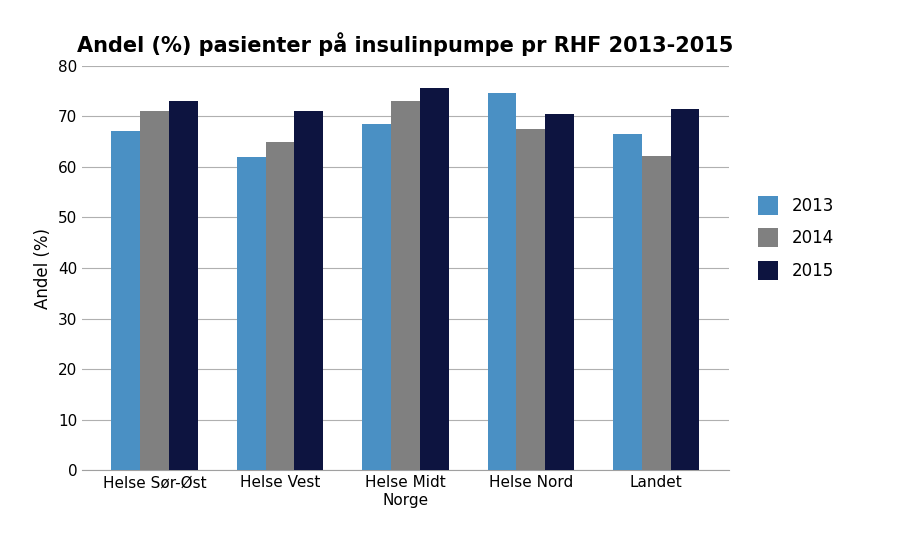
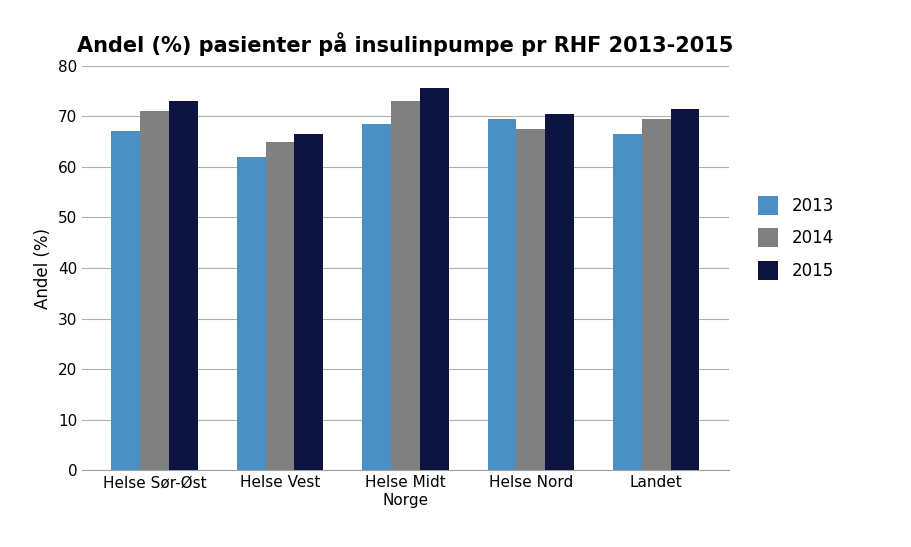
2015/Helse Vest: 71.0 -> 66.5
2013/Helse Nord: 74.6 -> 69.5
2014/Landet: 62.2 -> 69.5
